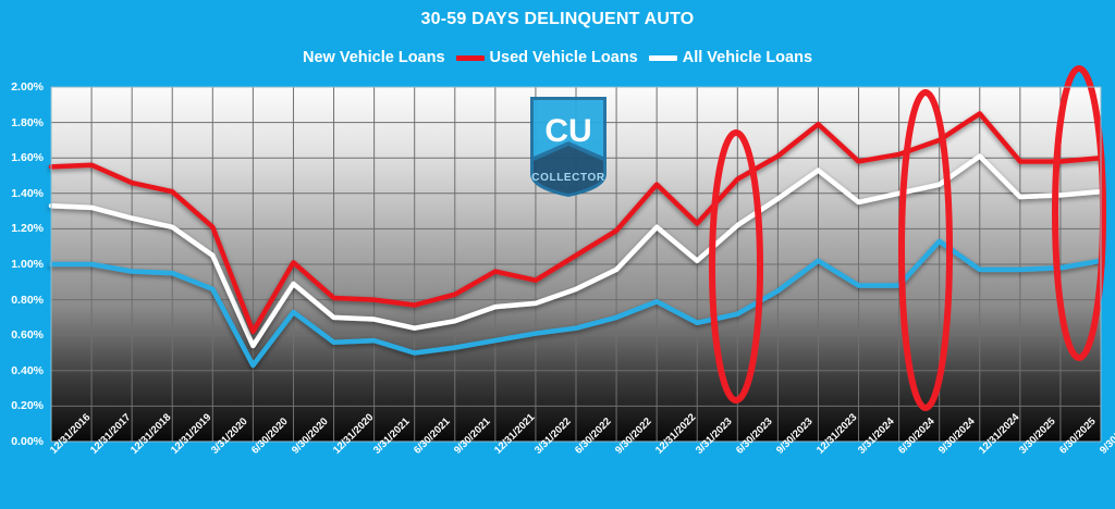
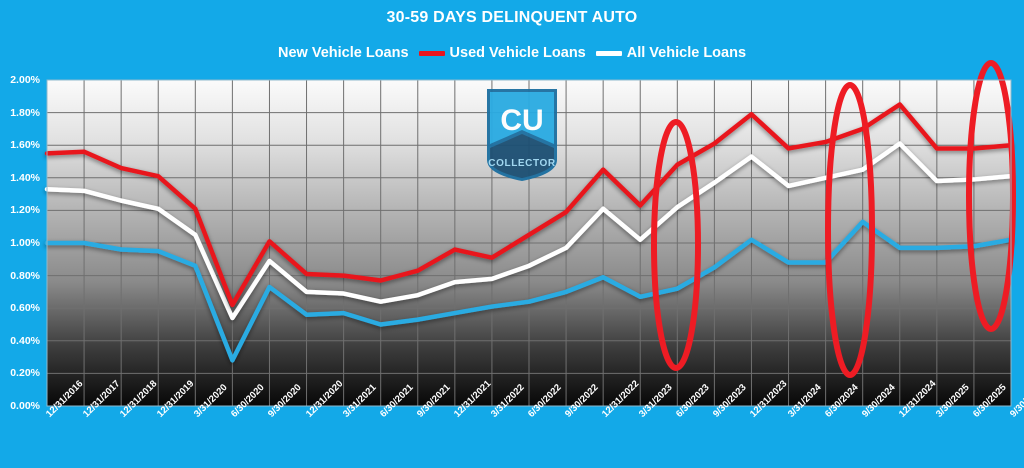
New Vehicle Loans/6/30/2020: 0.43% -> 0.28%
